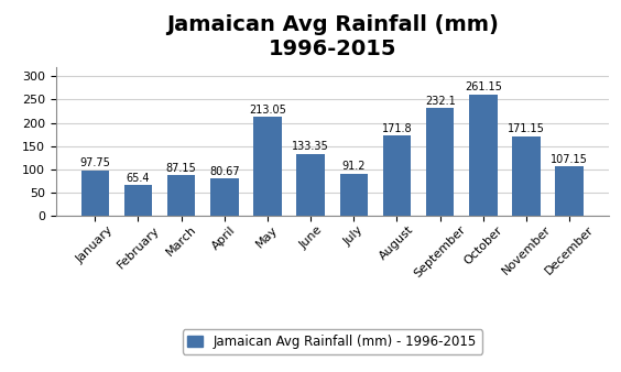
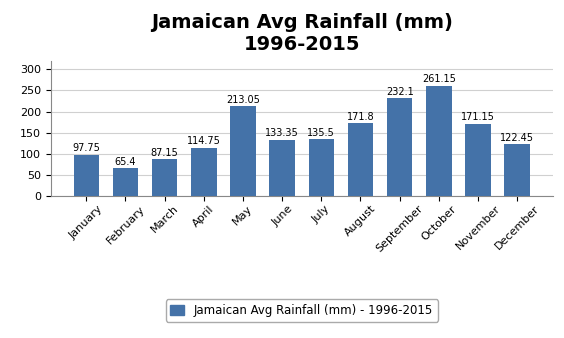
April: 80.67 -> 114.75
July: 91.2 -> 135.5
December: 107.15 -> 122.45
